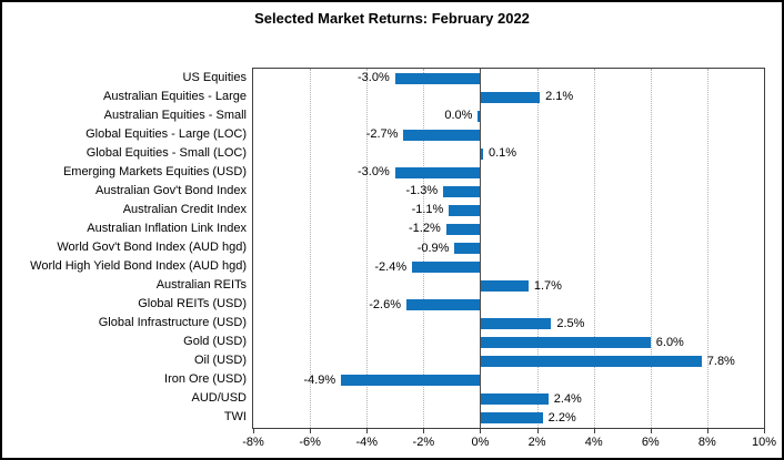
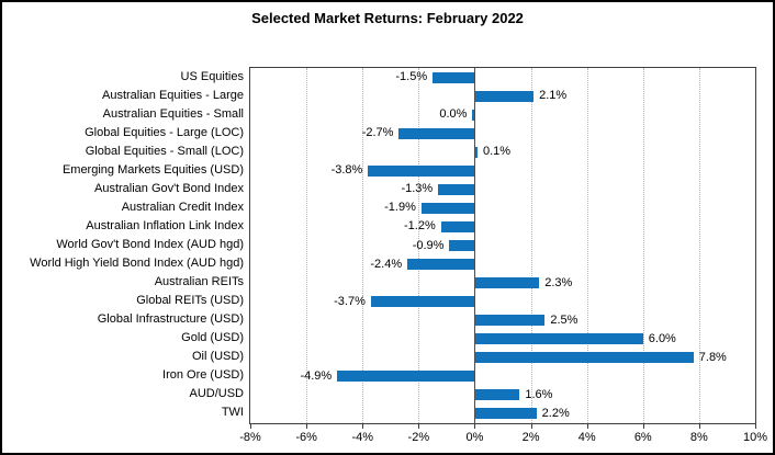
US Equities: -3.0% -> -1.5%
Emerging Markets Equities (USD): -3.0% -> -3.8%
Australian Credit Index: -1.1% -> -1.9%
Australian REITs: 1.7% -> 2.3%
Global REITs (USD): -2.6% -> -3.7%
AUD/USD: 2.4% -> 1.6%
